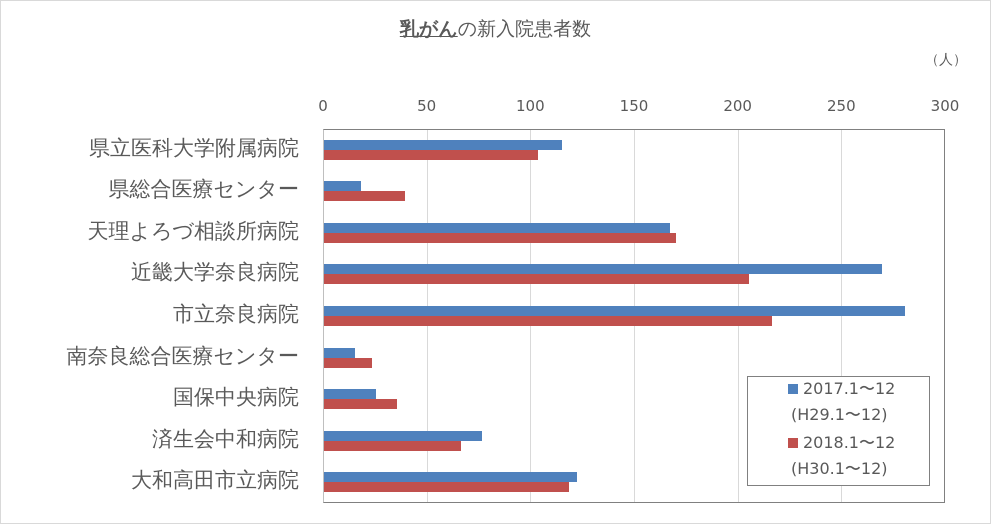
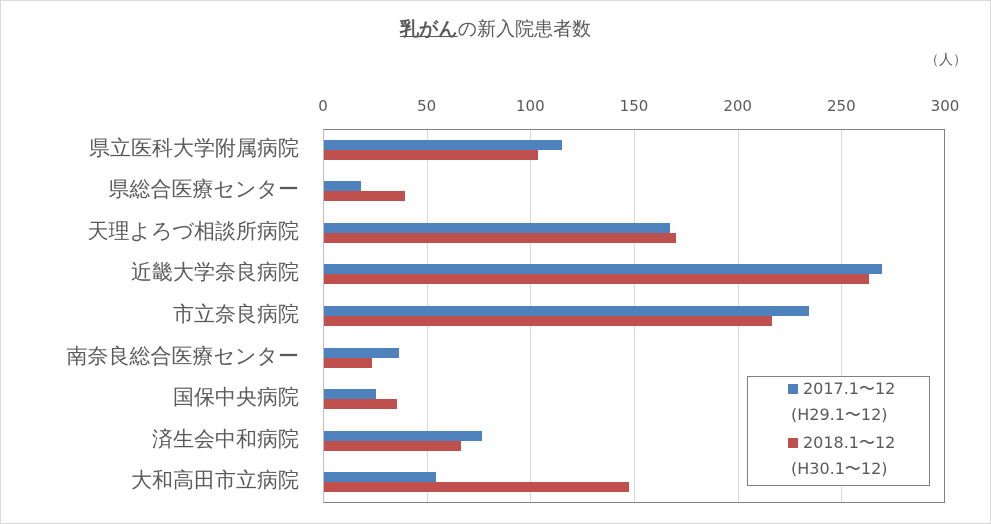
2018.1〜12 (H30.1〜12)/近畿大学奈良病院: 205 -> 263
2017.1〜12 (H29.1〜12)/市立奈良病院: 280 -> 234
2017.1〜12 (H29.1〜12)/南奈良総合医療センター: 15 -> 36
2017.1〜12 (H29.1〜12)/大和高田市立病院: 122 -> 54
2018.1〜12 (H30.1〜12)/大和高田市立病院: 118 -> 147
